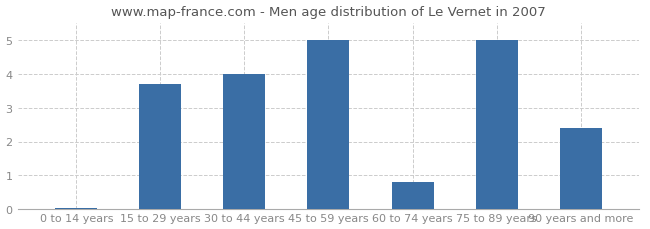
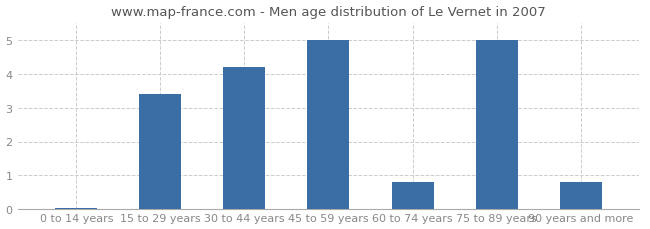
15 to 29 years: 3.70 -> 3.40
30 to 44 years: 4.00 -> 4.20
90 years and more: 2.40 -> 0.80
